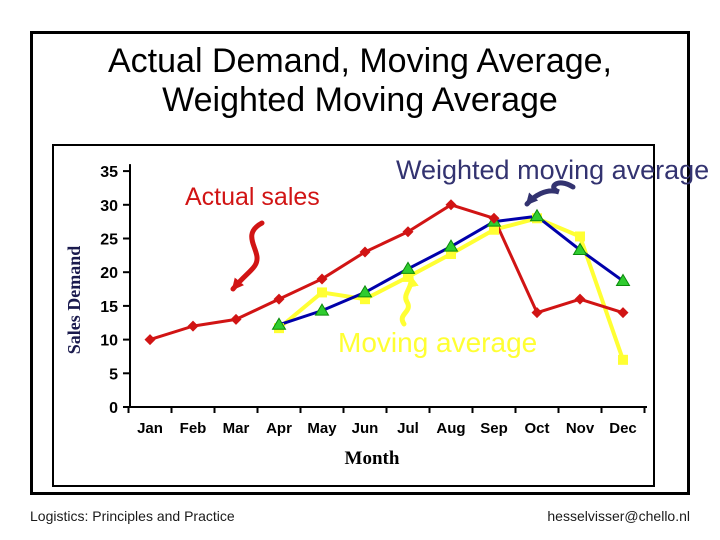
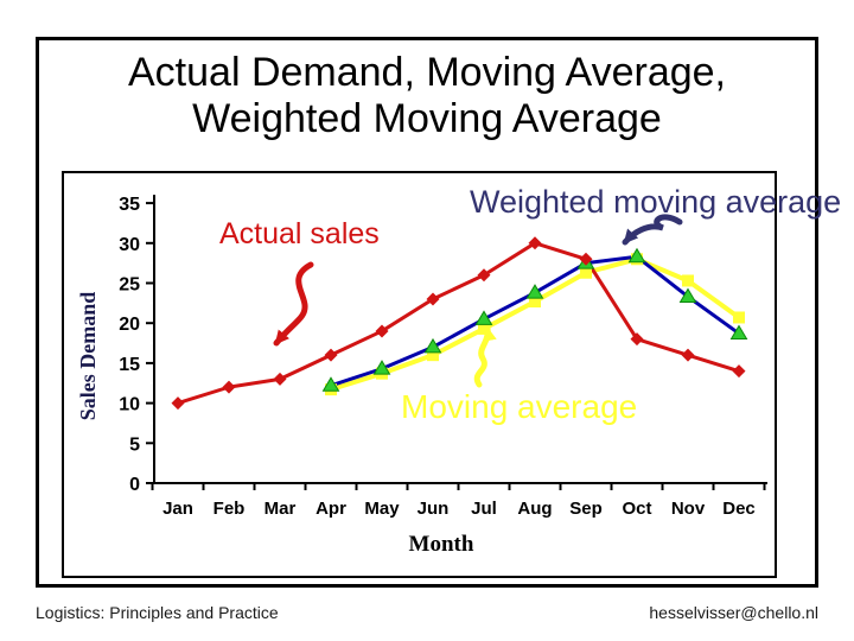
Moving average/May: 17 -> 14
Actual sales/Oct: 14 -> 18
Moving average/Dec: 7 -> 21
